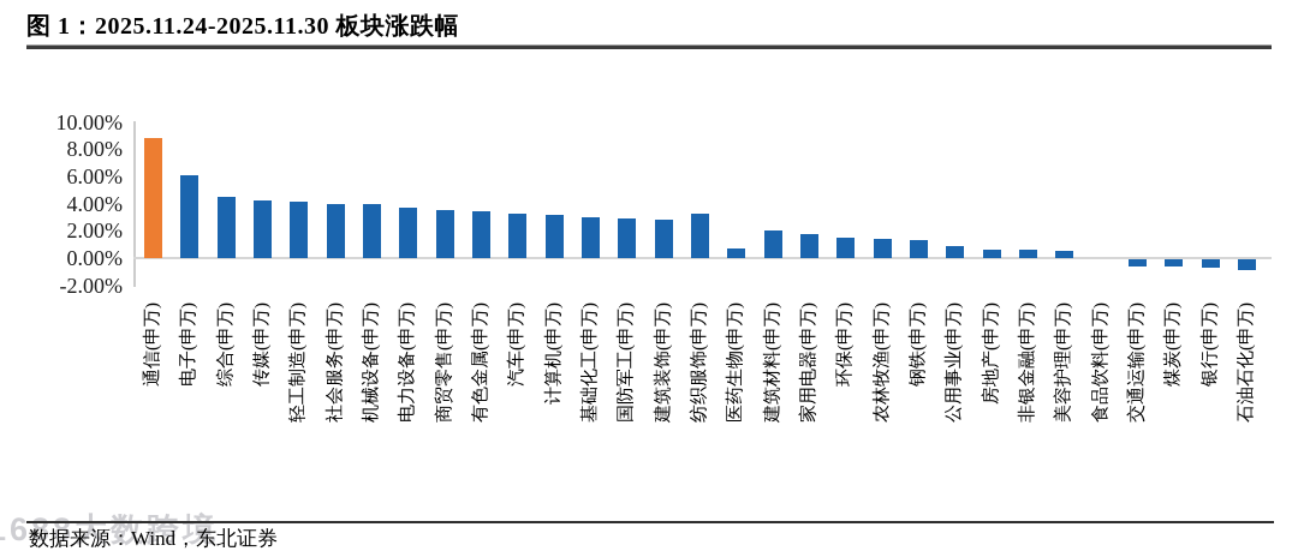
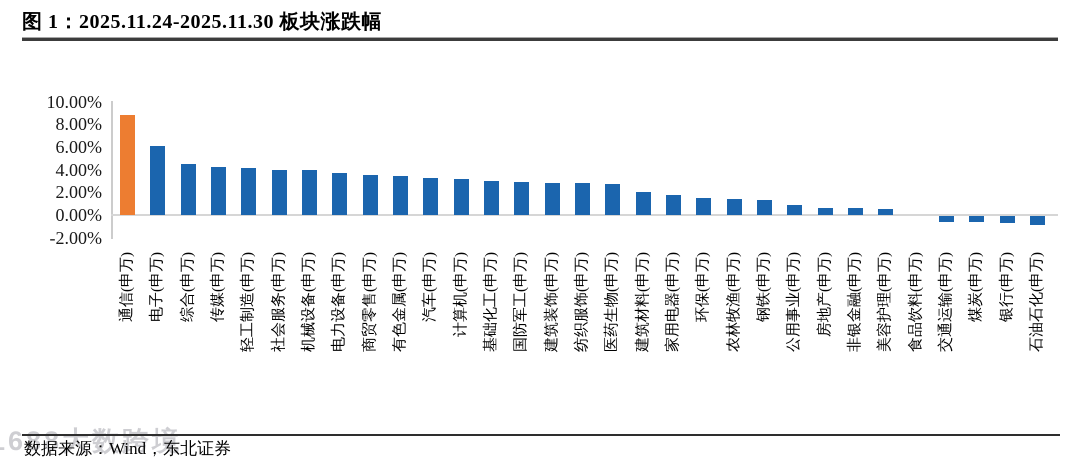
纺织服饰(申万): 3.3% -> 2.8%
医药生物(申万): 0.7% -> 2.7%
